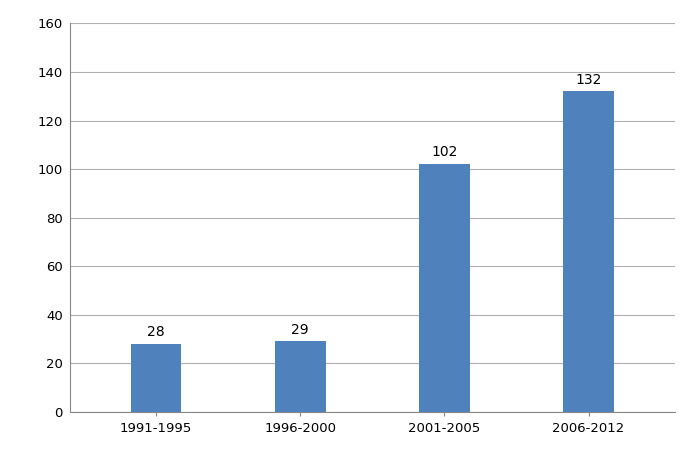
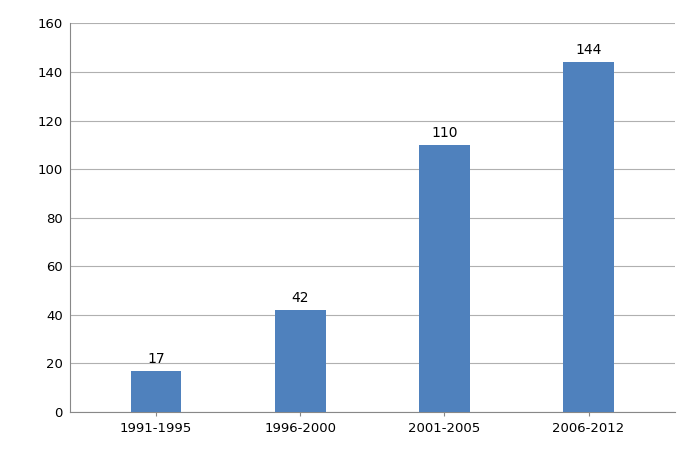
1991-1995: 28 -> 17
1996-2000: 29 -> 42
2001-2005: 102 -> 110
2006-2012: 132 -> 144
